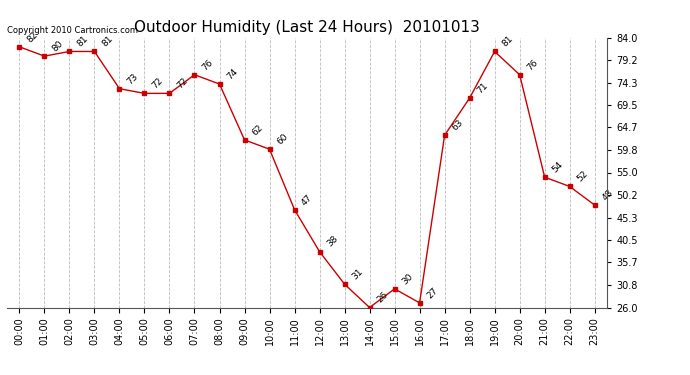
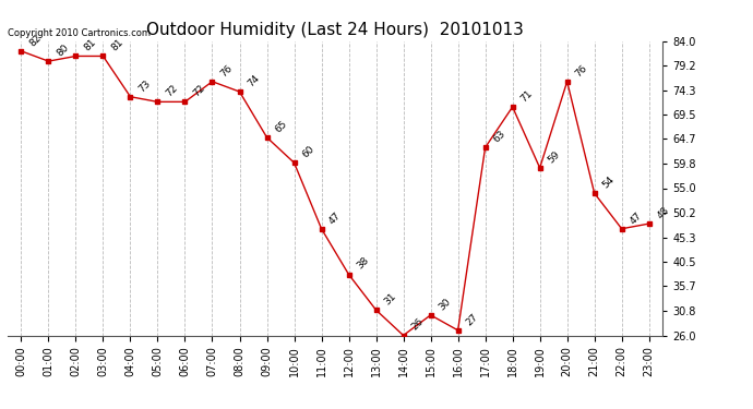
09:00: 62 -> 65
19:00: 81 -> 59
22:00: 52 -> 47
